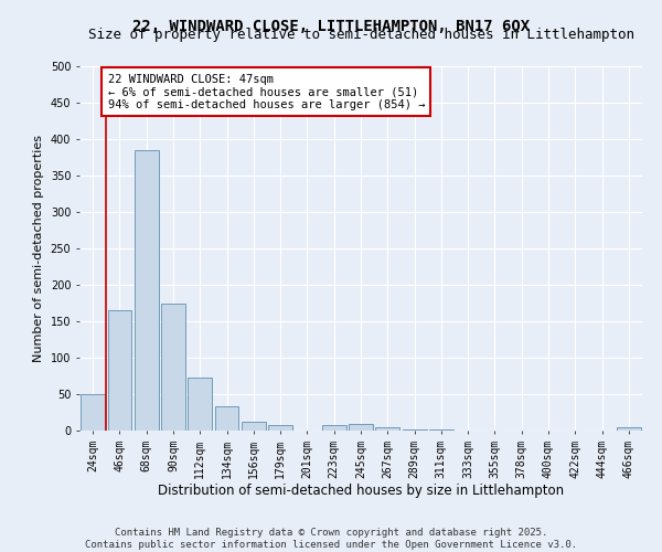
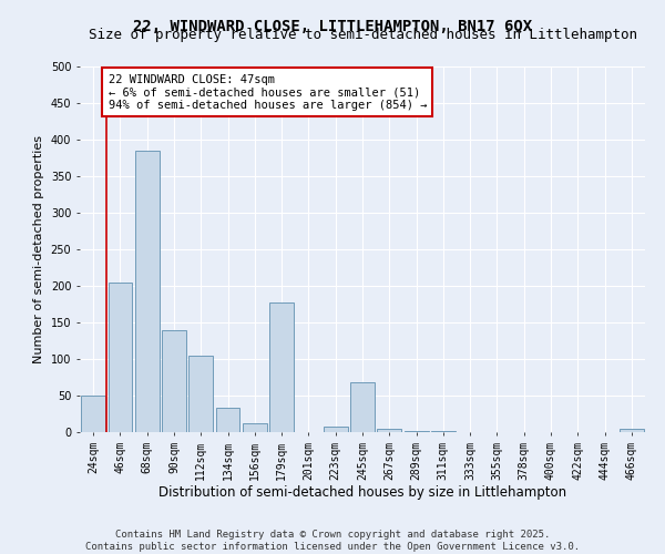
46sqm: 165 -> 204
90sqm: 175 -> 140
112sqm: 73 -> 104
179sqm: 7 -> 178
245sqm: 9 -> 68
